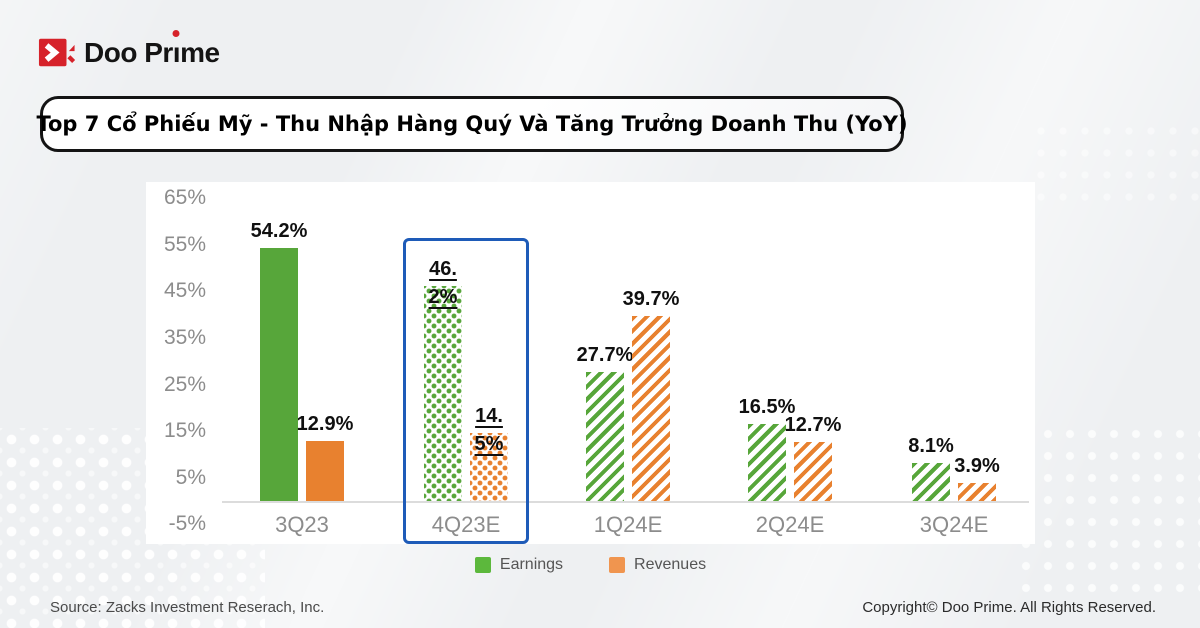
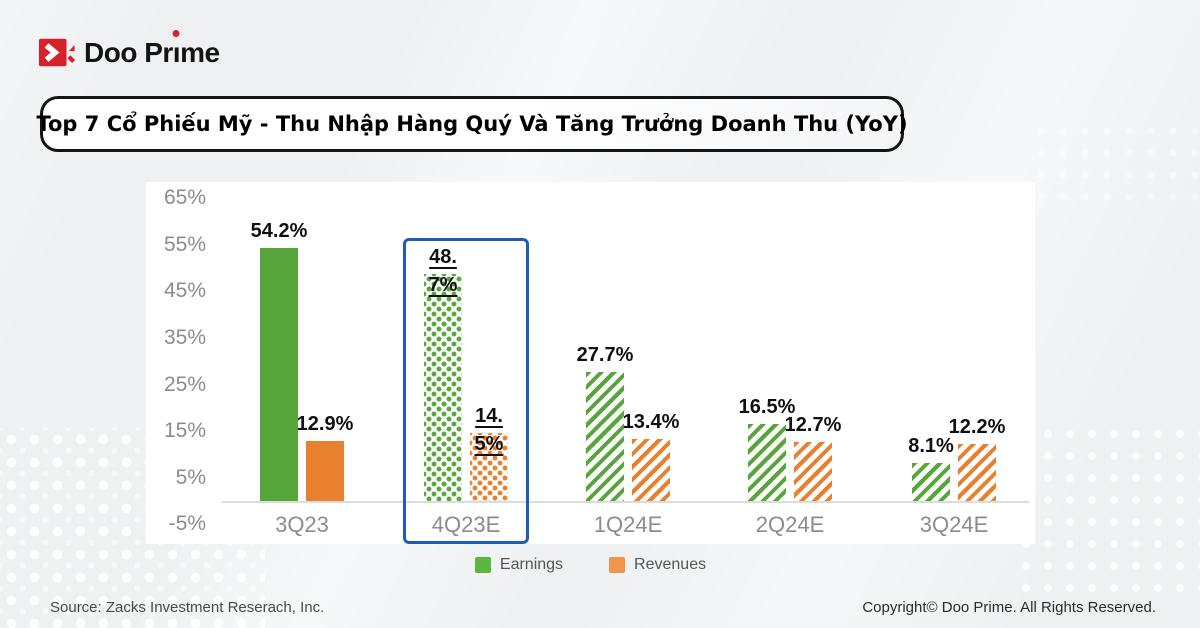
Earnings/4Q23E: 46.2% -> 48.7%
Revenues/1Q24E: 39.7% -> 13.4%
Revenues/3Q24E: 3.9% -> 12.2%
